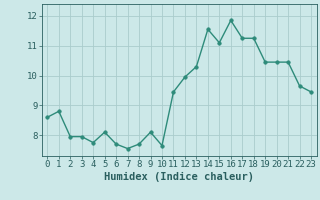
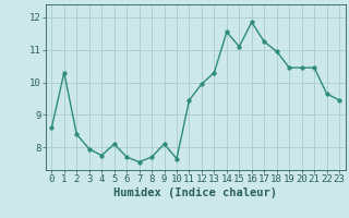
1: 8.80 -> 10.30
2: 7.95 -> 8.40
18: 11.25 -> 10.95
